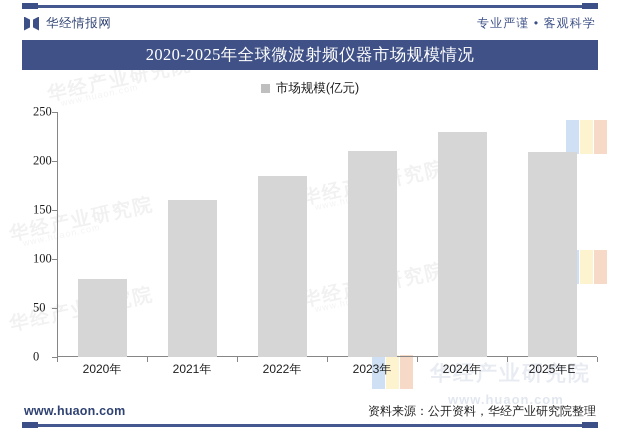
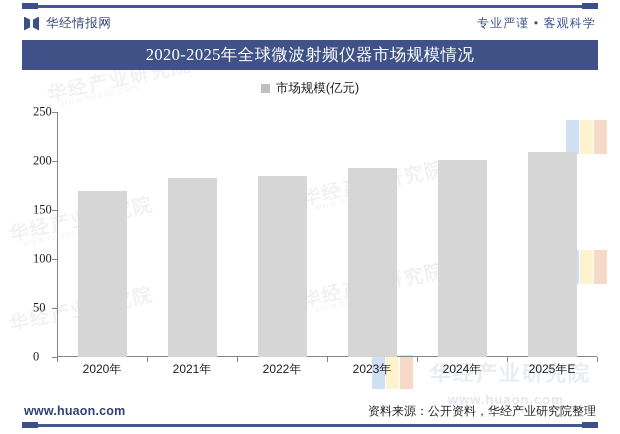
2020年: 80 -> 170
2021年: 160 -> 180
2023年: 210 -> 190
2024年: 230 -> 200
